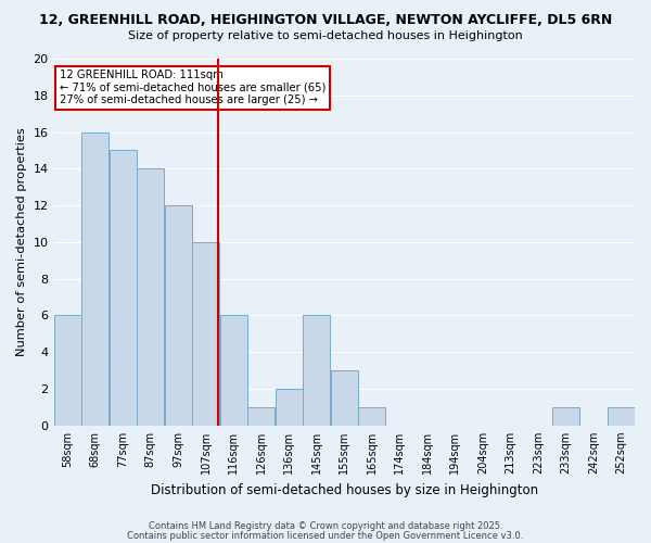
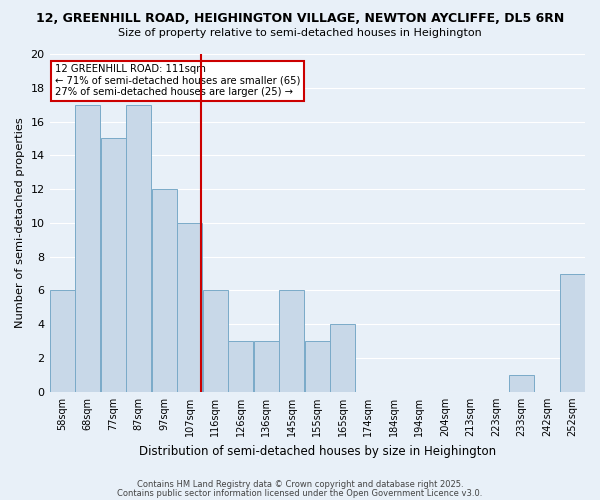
68sqm: 16 -> 17
87sqm: 14 -> 17
126sqm: 1 -> 3
136sqm: 2 -> 3
165sqm: 1 -> 4
252sqm: 1 -> 7
